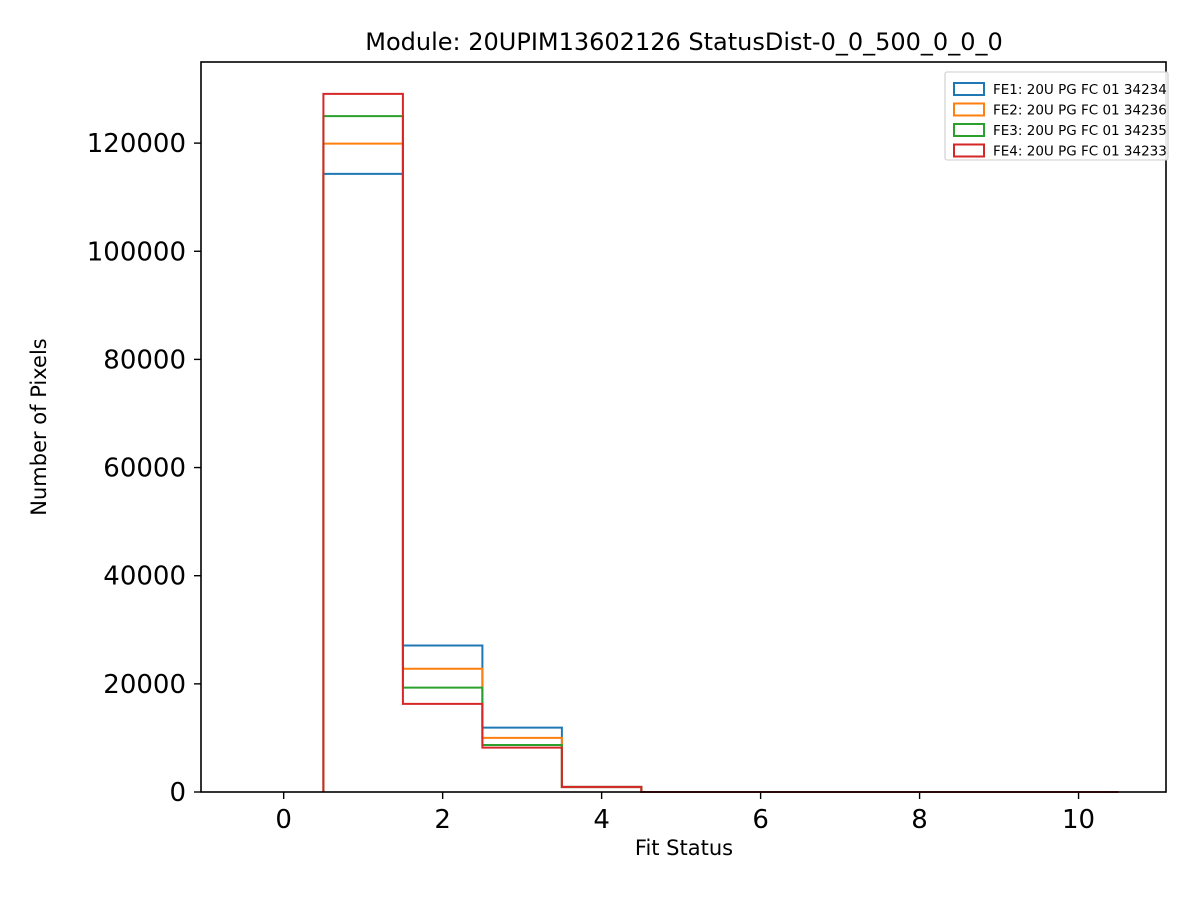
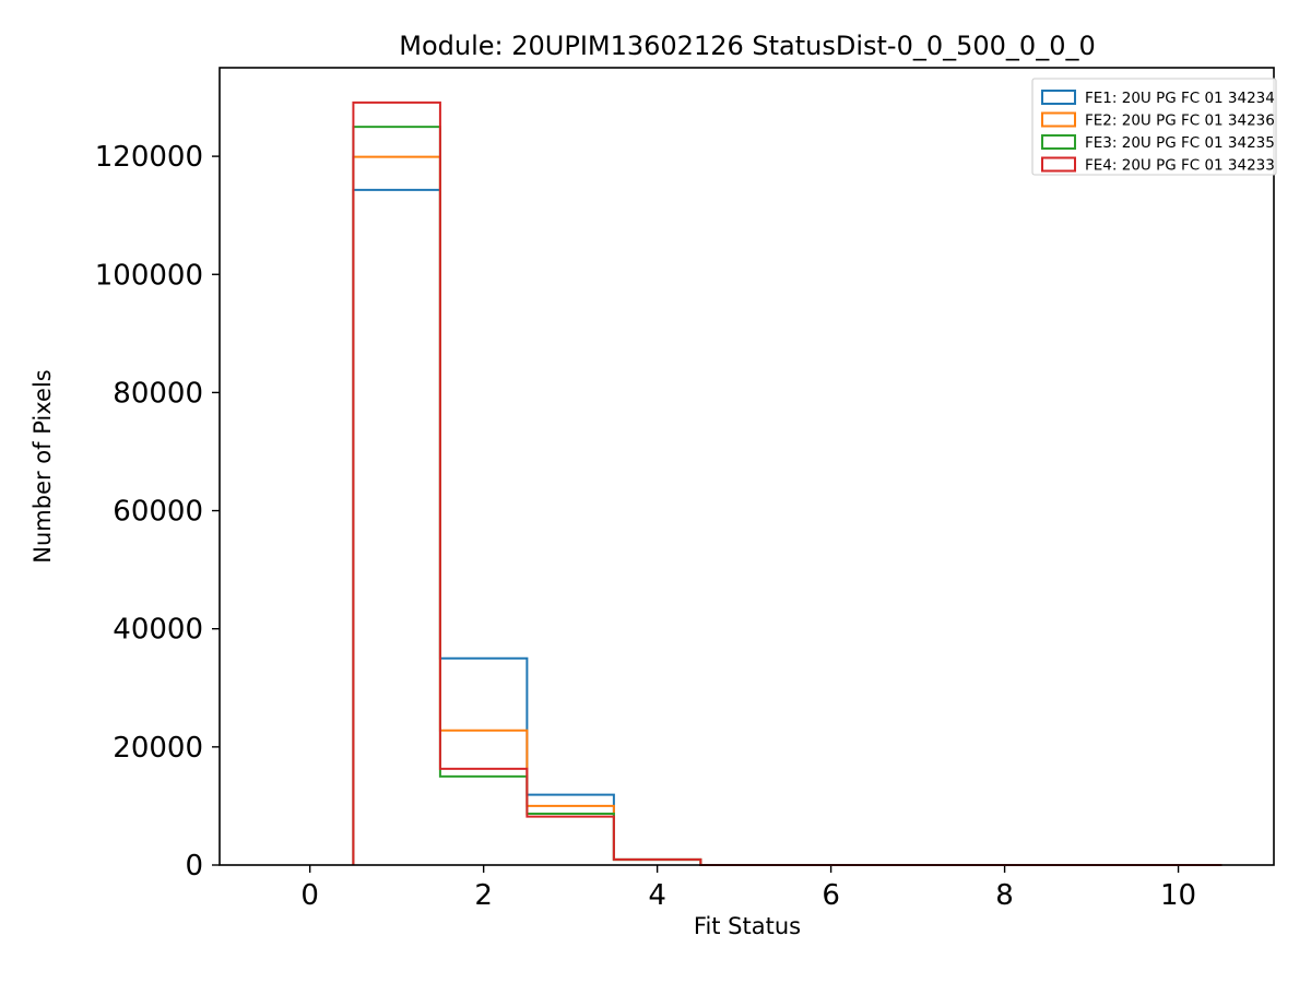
FE1: 20U PG FC 01 34234/2: 27000 -> 35000
FE3: 20U PG FC 01 34235/2: 19000 -> 15000
